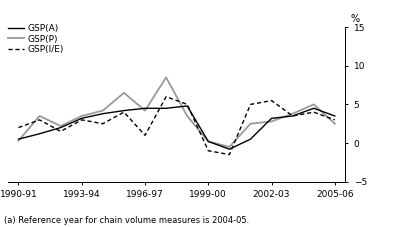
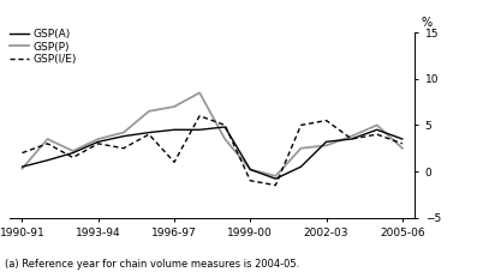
GSP(P)/1996-97: 4.2 -> 7.0
